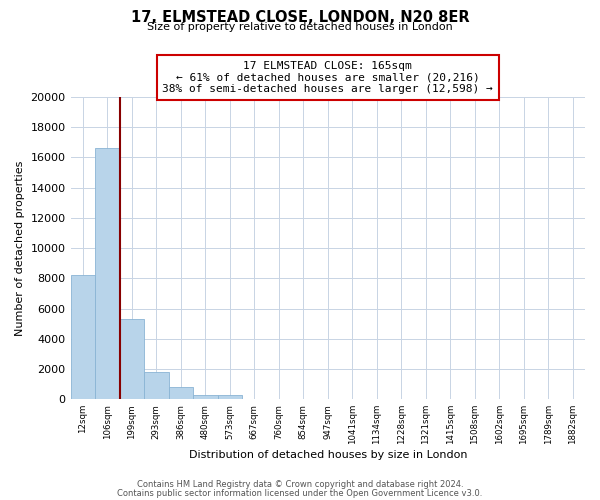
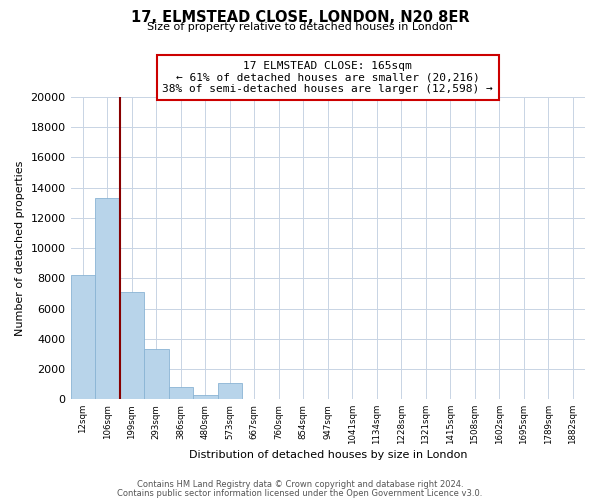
106sqm: 16600 -> 13300
199sqm: 5300 -> 7100
293sqm: 1800 -> 3300
573sqm: 300 -> 1100
